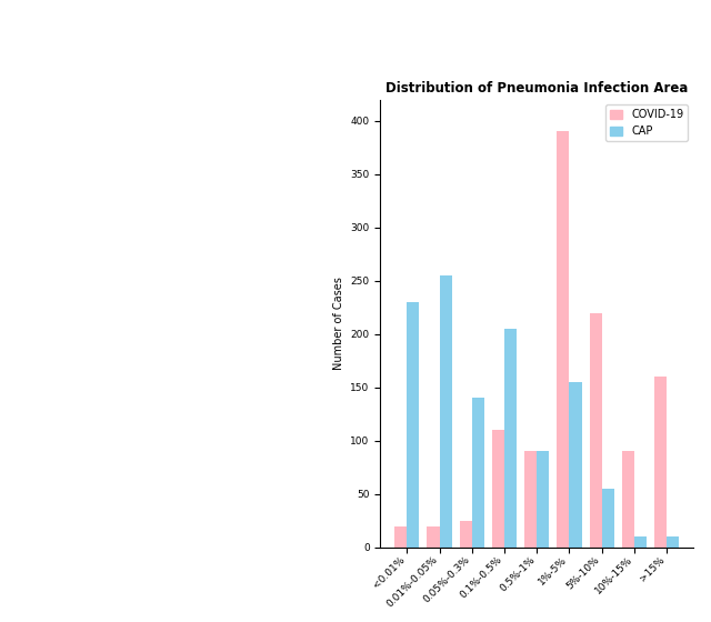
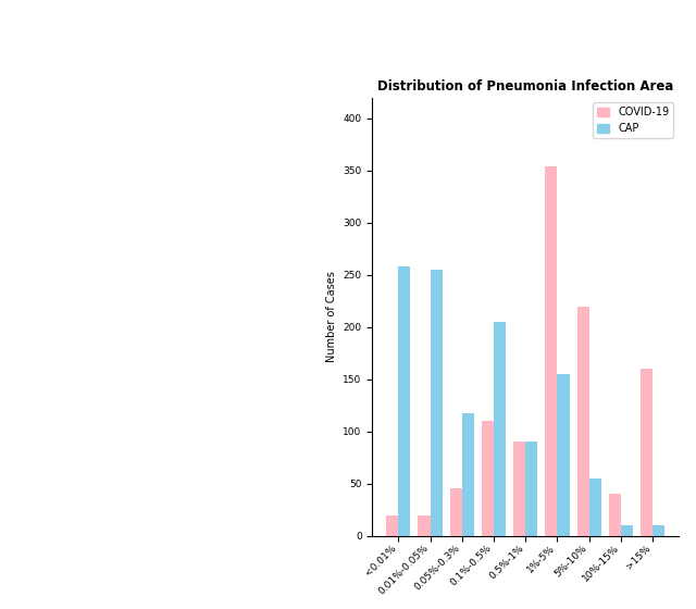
CAP/<0.01%: 230 -> 258
COVID-19/0.05%-0.3%: 25 -> 46
CAP/0.05%-0.3%: 140 -> 118
COVID-19/1%-5%: 390 -> 354
COVID-19/10%-15%: 90 -> 40
